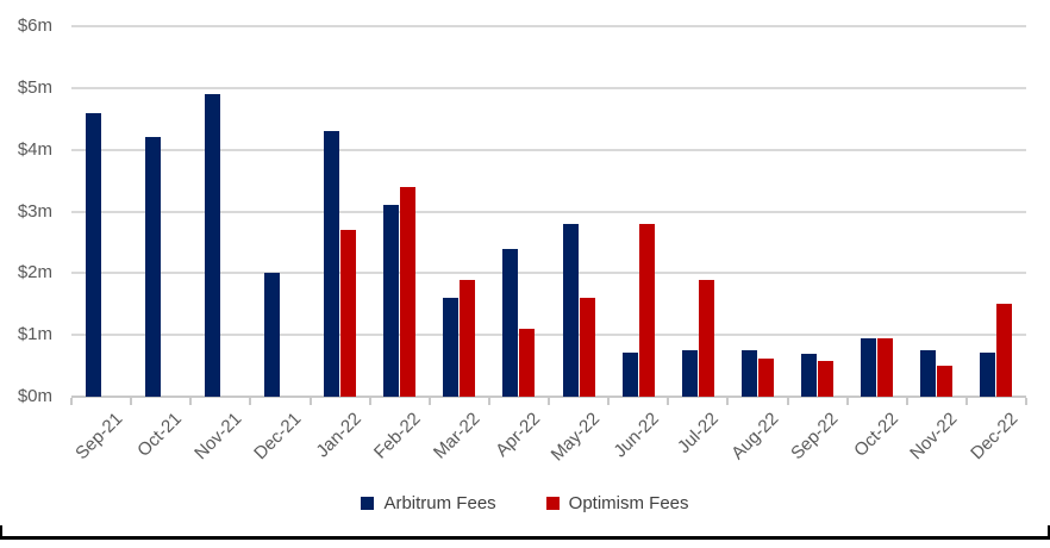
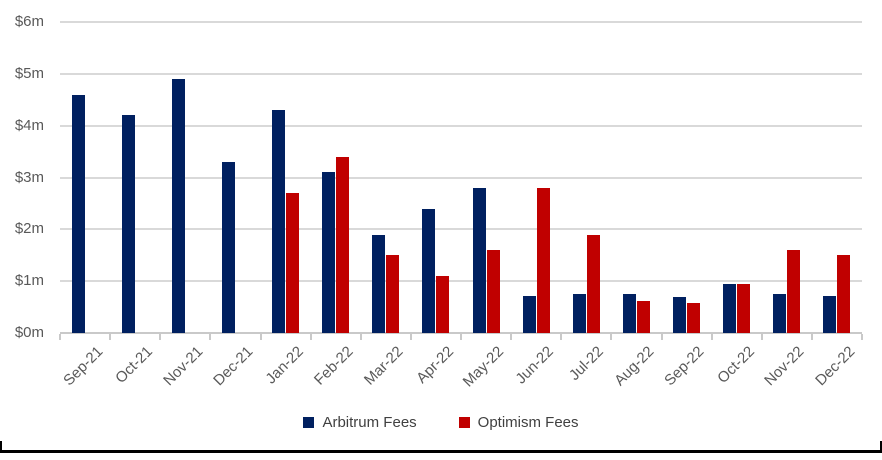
Arbitrum Fees/Dec-21: $2.0m -> $3.3m
Arbitrum Fees/Mar-22: $1.6m -> $1.9m
Optimism Fees/Mar-22: $1.9m -> $1.5m
Optimism Fees/Nov-22: $0.5m -> $1.6m
